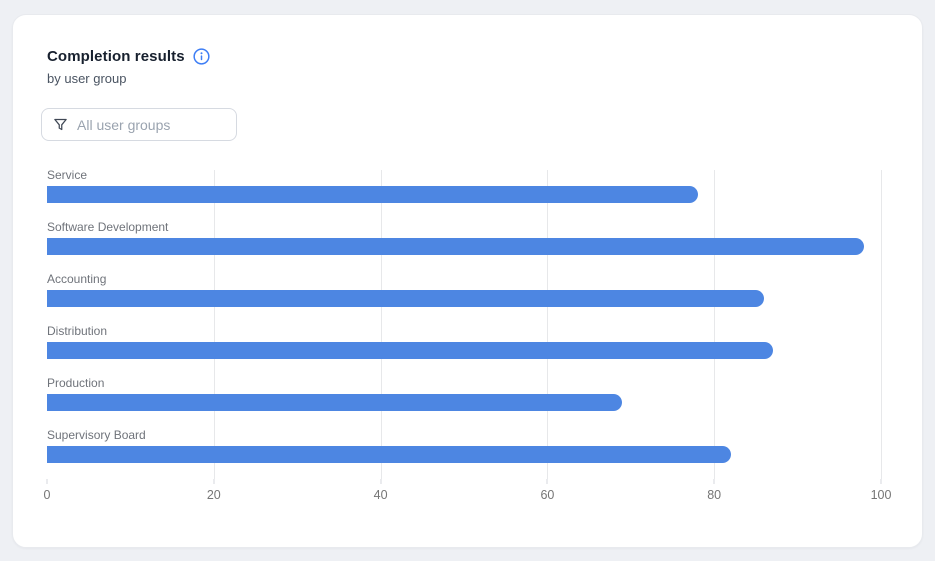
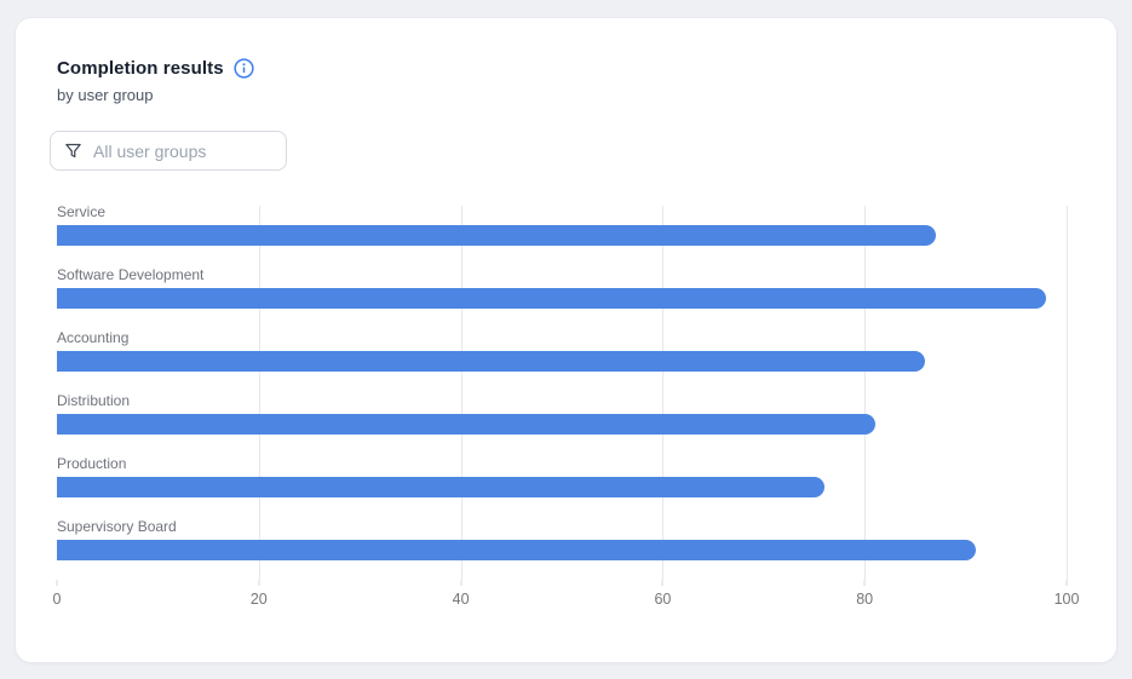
Service: 78 -> 87
Distribution: 87 -> 81
Production: 69 -> 76
Supervisory Board: 82 -> 91
